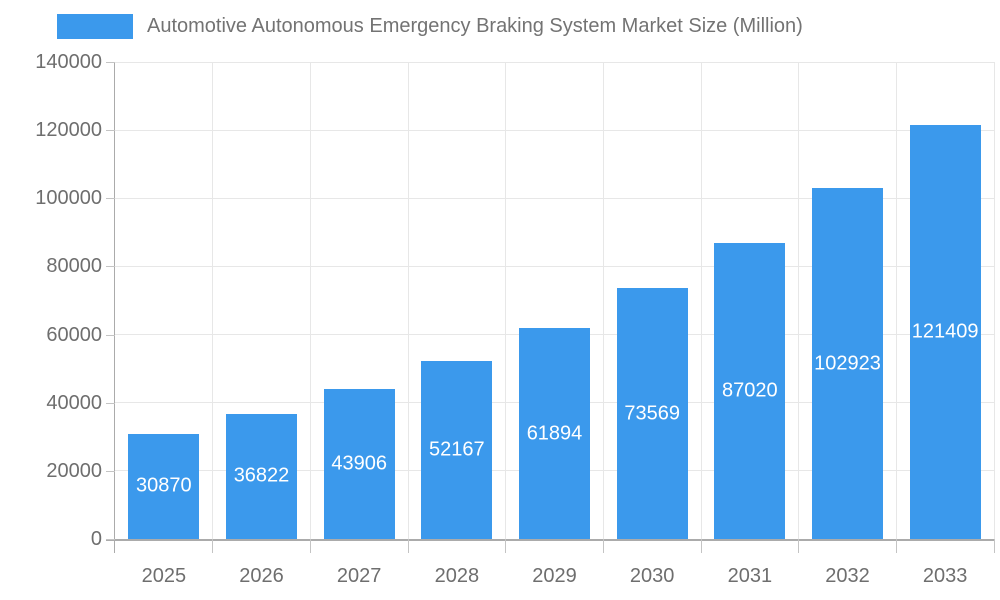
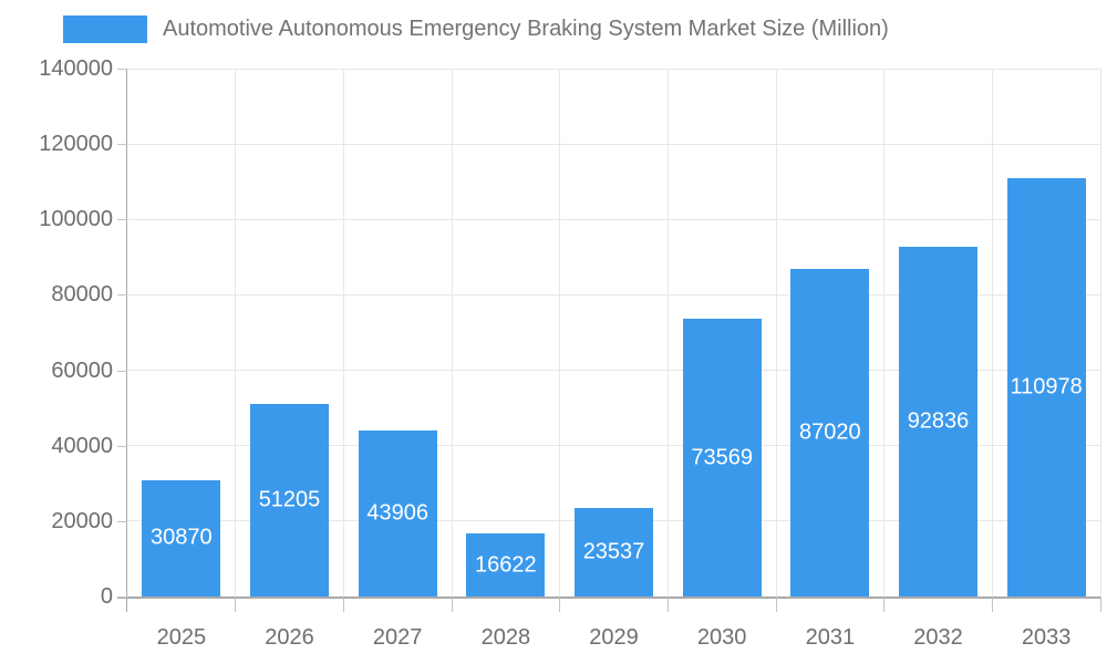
2026: 36822 -> 51205
2028: 52167 -> 16622
2029: 61894 -> 23537
2032: 102923 -> 92836
2033: 121409 -> 110978
